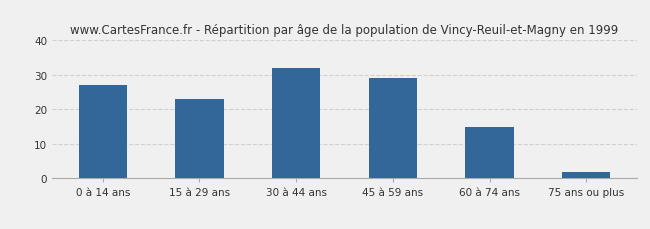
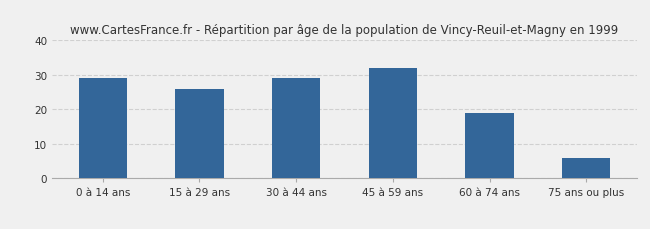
0 à 14 ans: 27 -> 29
15 à 29 ans: 23 -> 26
30 à 44 ans: 32 -> 29
45 à 59 ans: 29 -> 32
60 à 74 ans: 15 -> 19
75 ans ou plus: 2 -> 6
